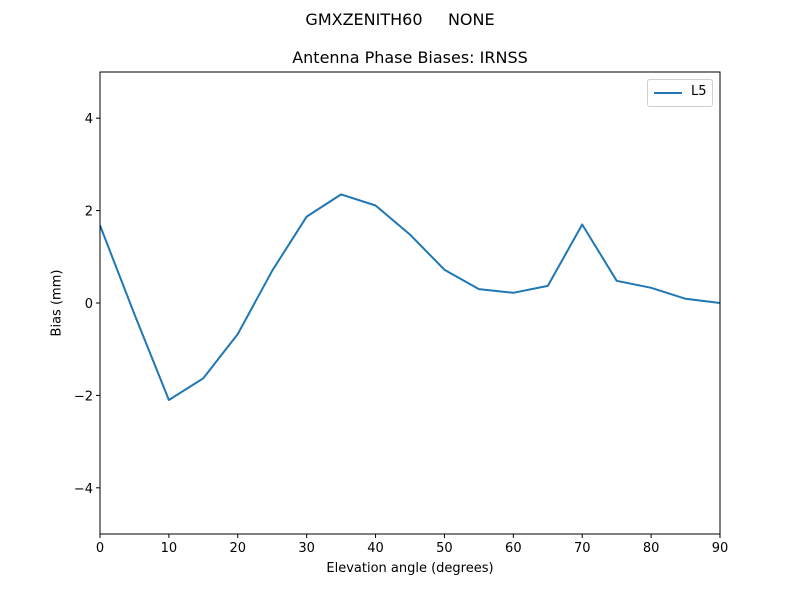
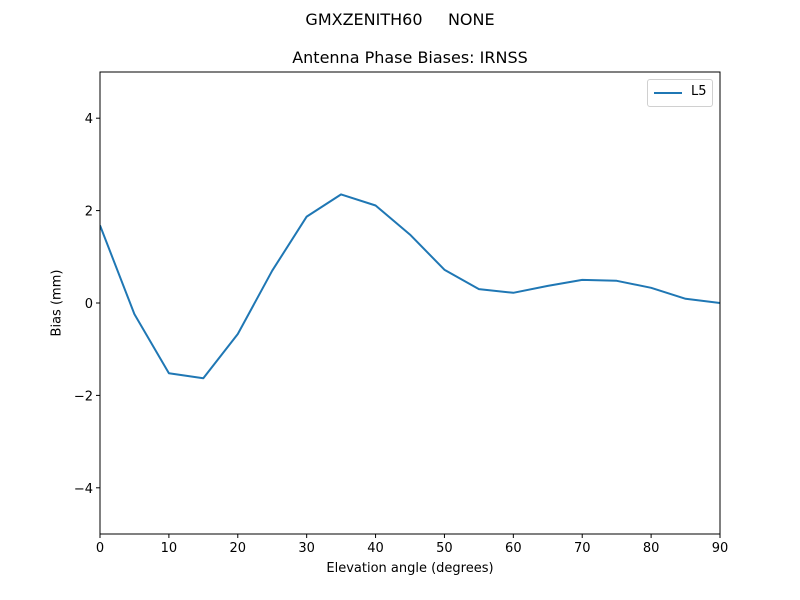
10: -2.1 -> -1.5
70: 1.7 -> 0.5
